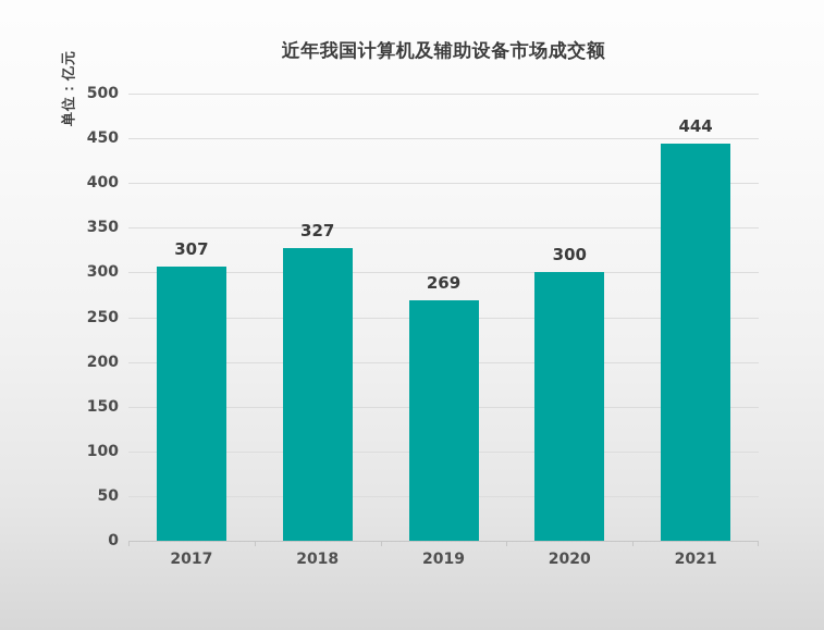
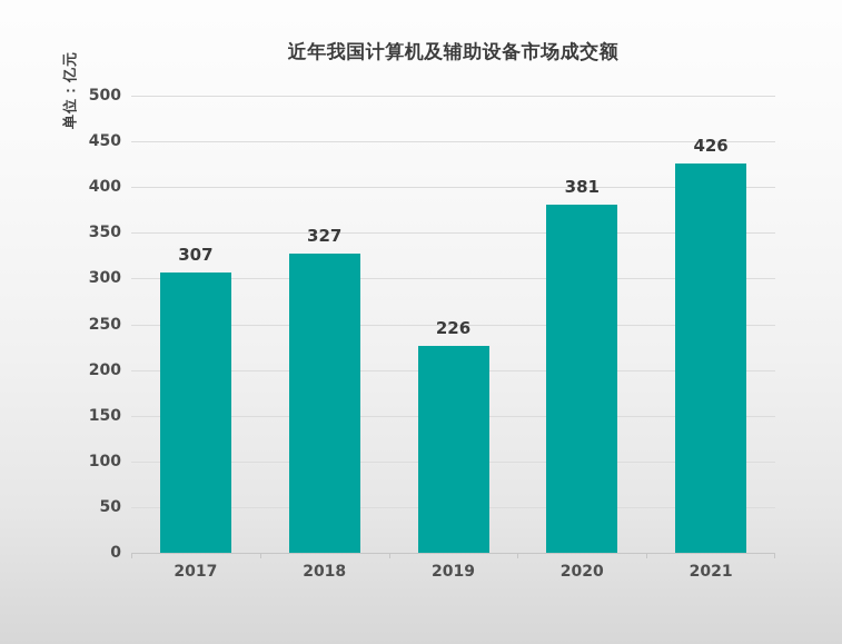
2019: 269 -> 226
2020: 300 -> 381
2021: 444 -> 426
